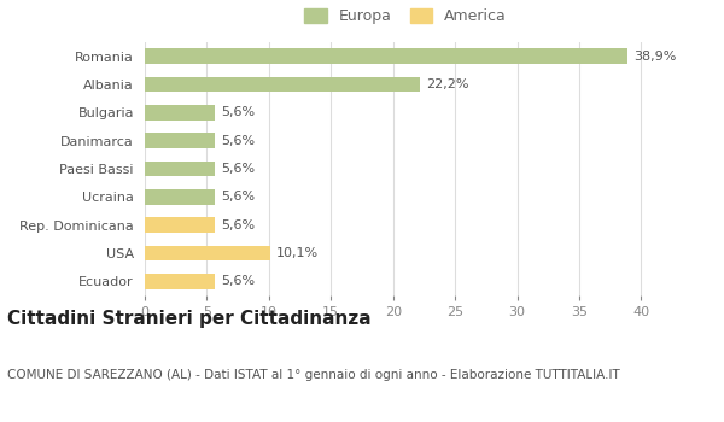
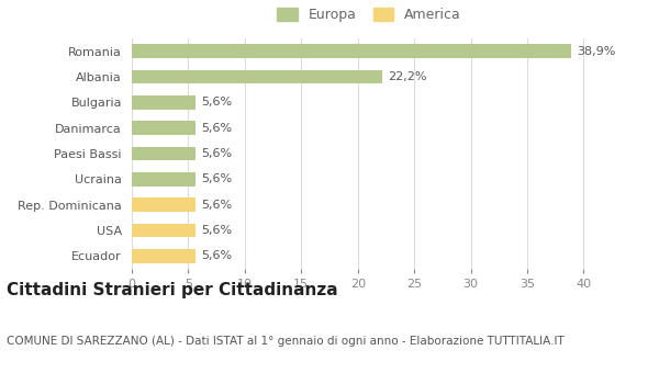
USA: 10,1% -> 5,6%
